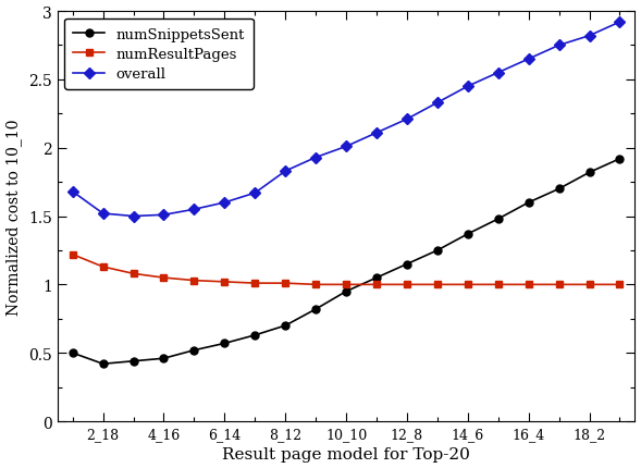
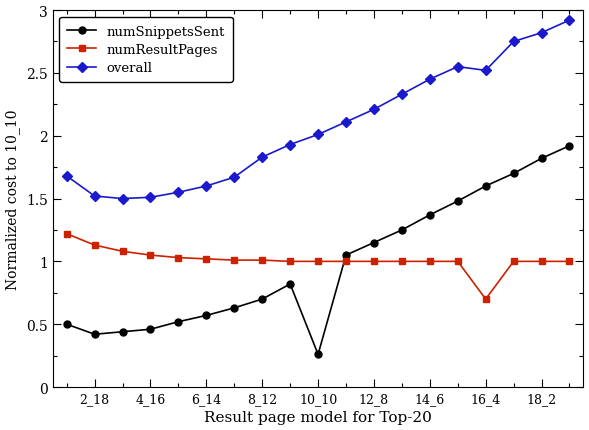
numSnippetsSent/10_10: 0.95 -> 0.26
numResultPages/16_4: 1.00 -> 0.70
overall/16_4: 2.65 -> 2.52
